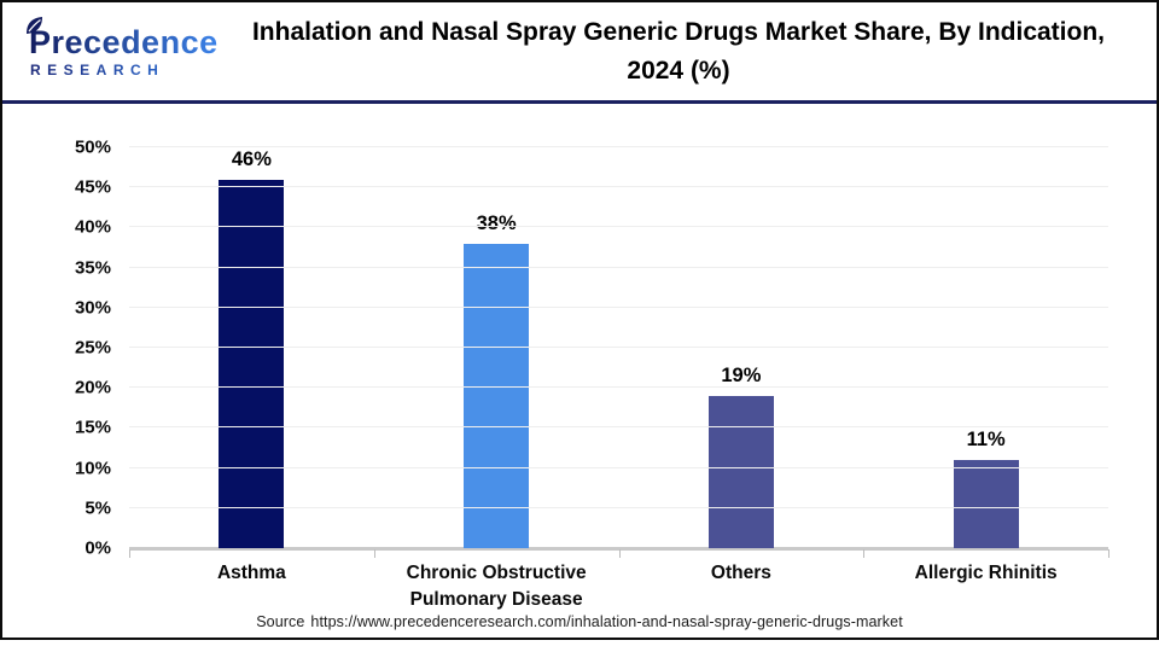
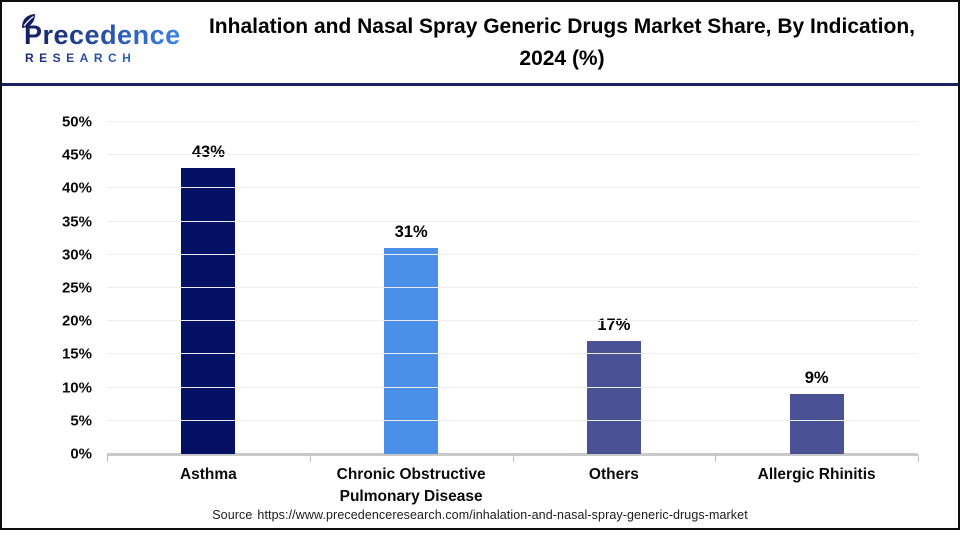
Asthma: 46% -> 43%
Chronic Obstructive Pulmonary Disease: 38% -> 31%
Others: 19% -> 17%
Allergic Rhinitis: 11% -> 9%
